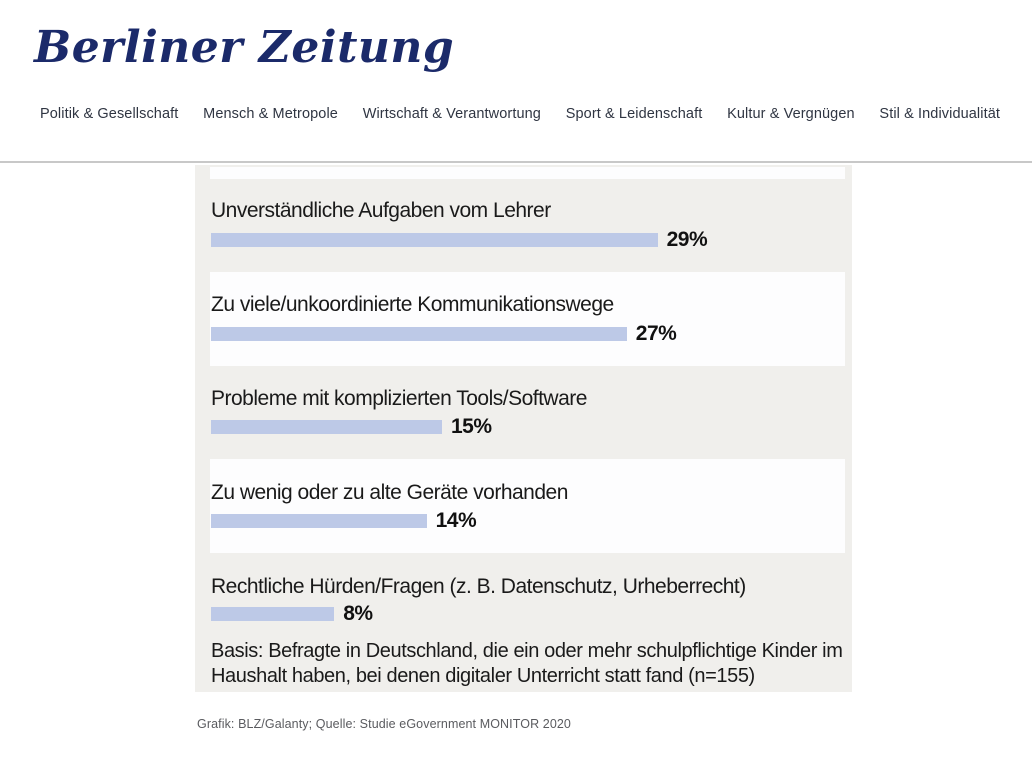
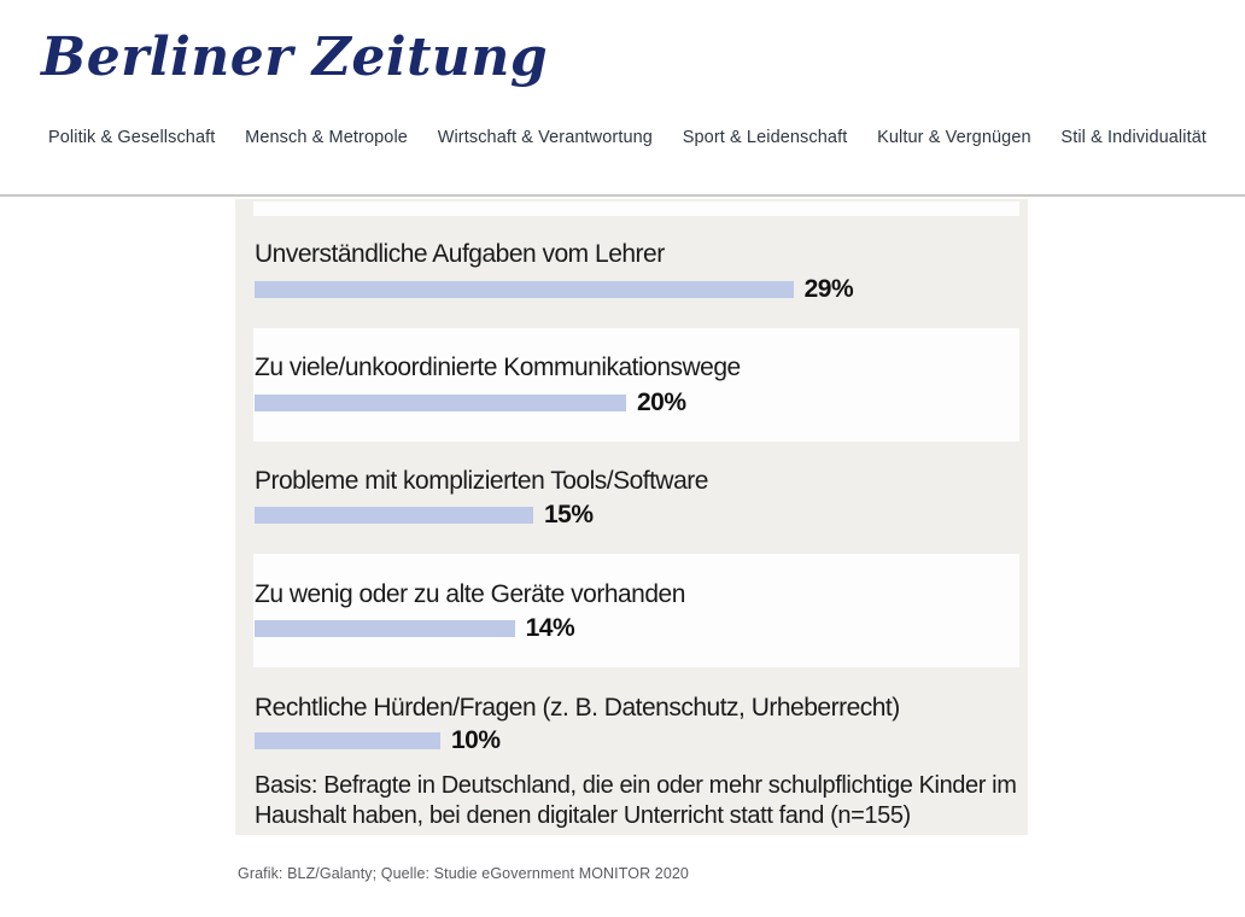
Zu viele/unkoordinierte Kommunikationswege: 27% -> 20%
Rechtliche Hürden/Fragen (z. B. Datenschutz, Urheberrecht): 8% -> 10%
